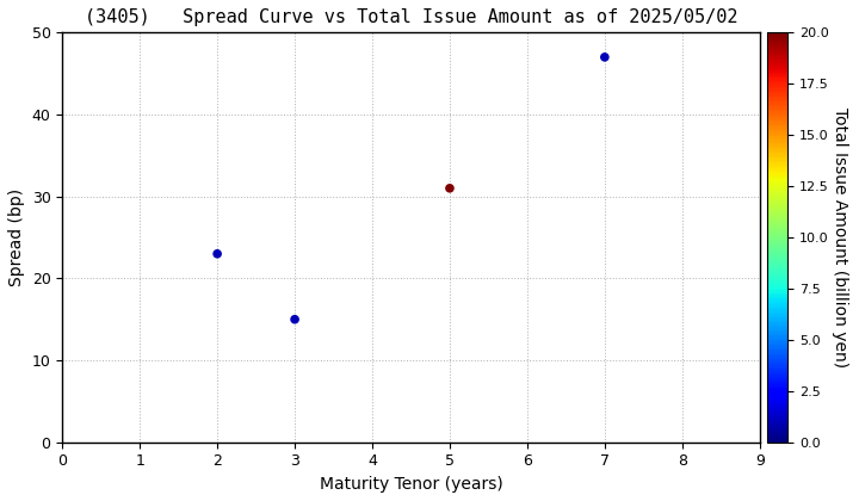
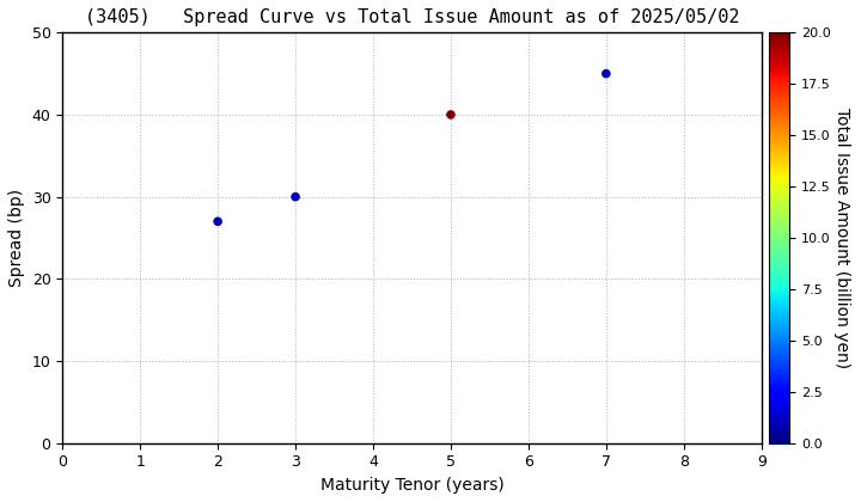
2: 23 -> 27
3: 15 -> 30
5: 31 -> 40
7: 47 -> 45
